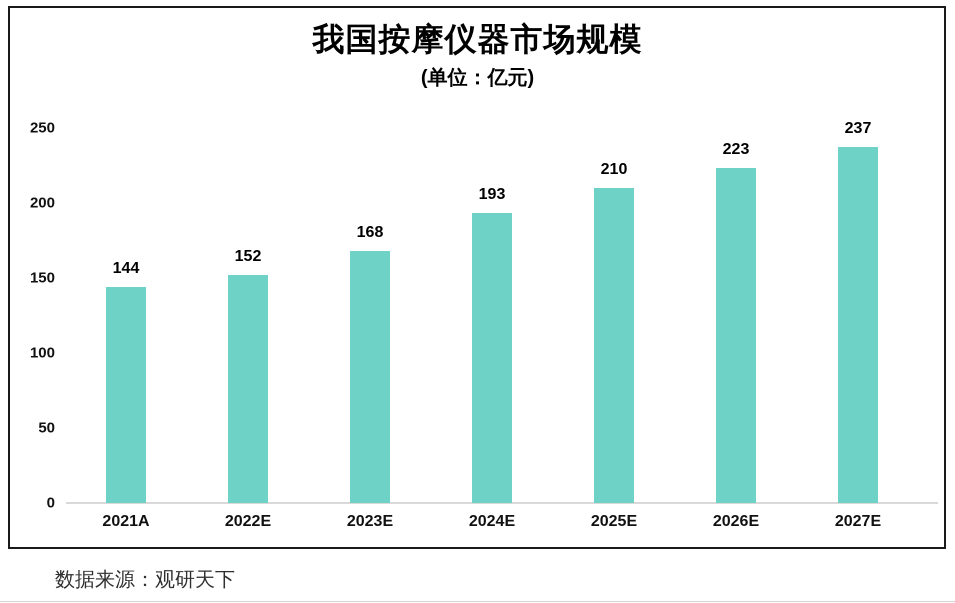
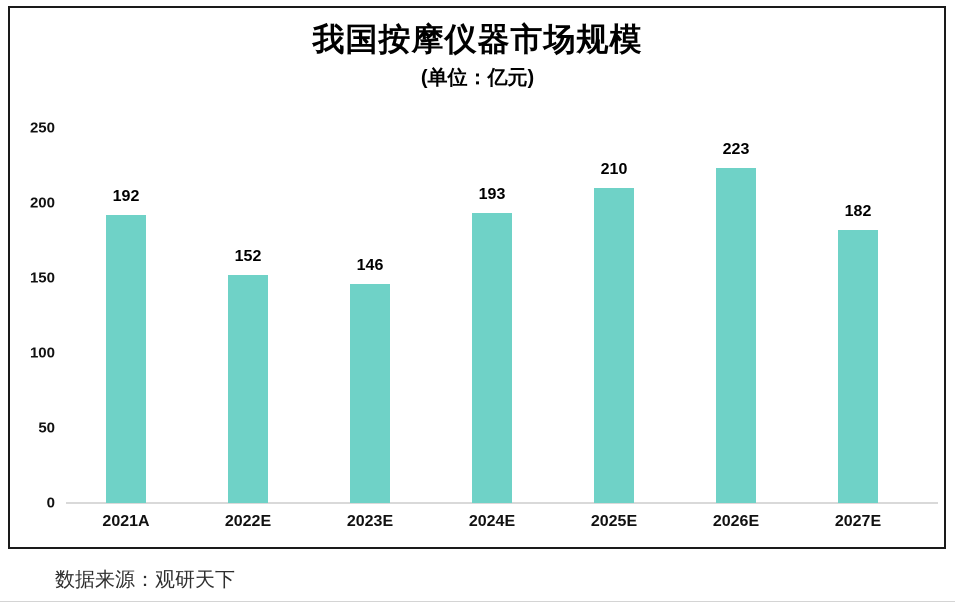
2021A: 144 -> 192
2023E: 168 -> 146
2027E: 237 -> 182
